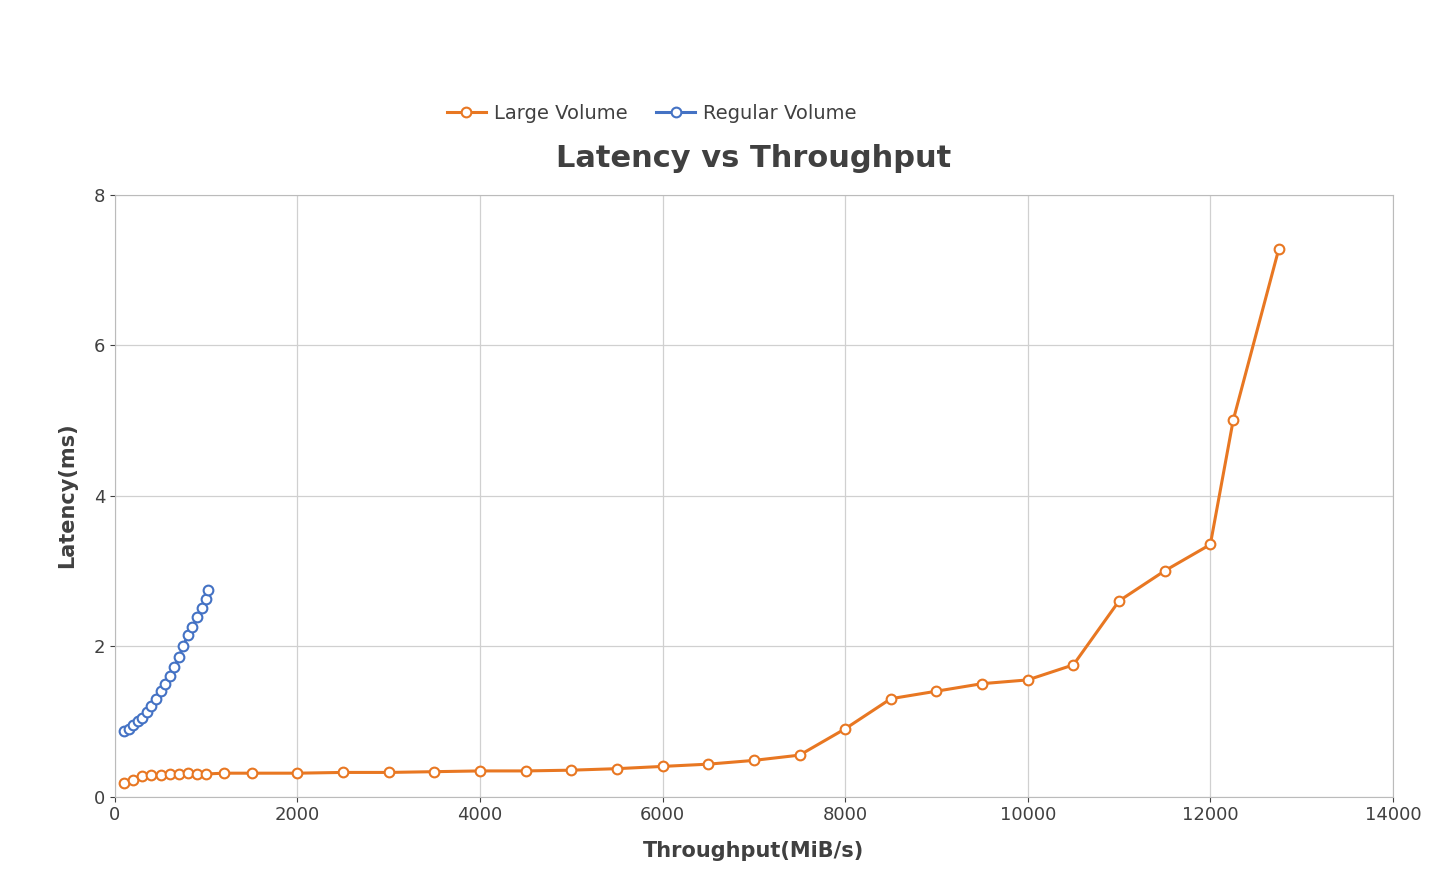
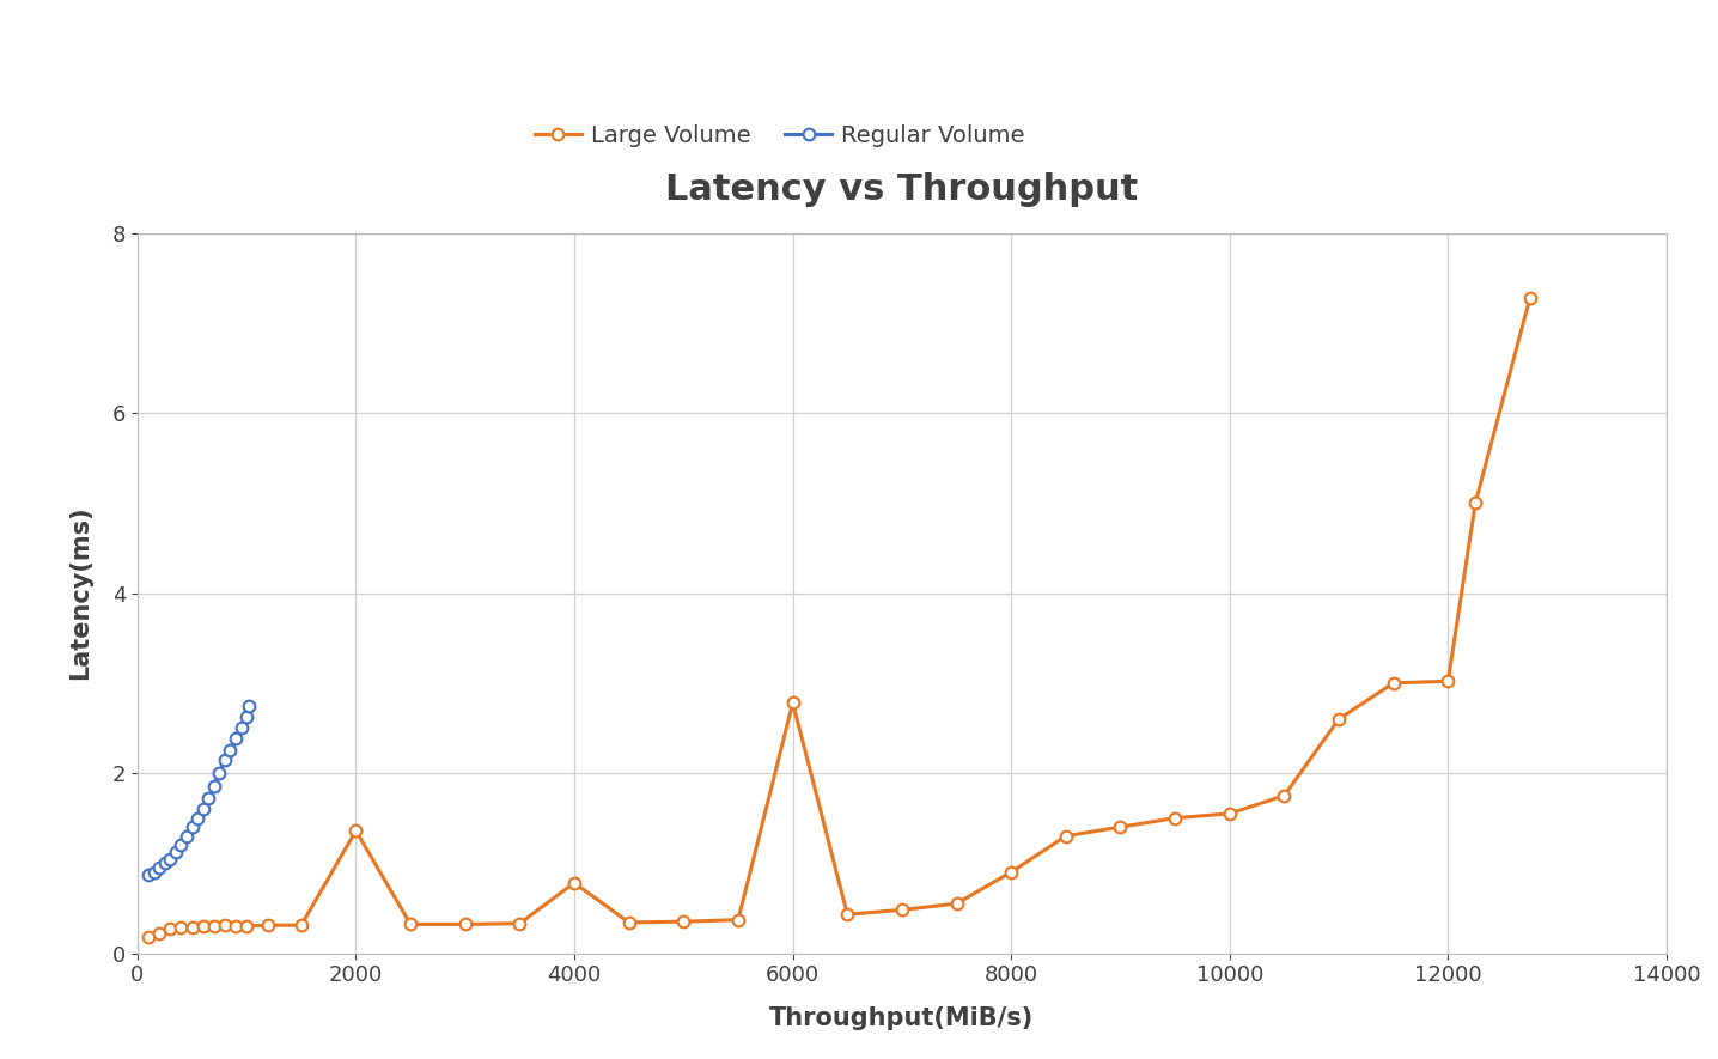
Large Volume/2000: 0.31 -> 1.36
Large Volume/4000: 0.34 -> 0.78
Large Volume/6000: 0.40 -> 2.78
Large Volume/12000: 3.35 -> 3.02
